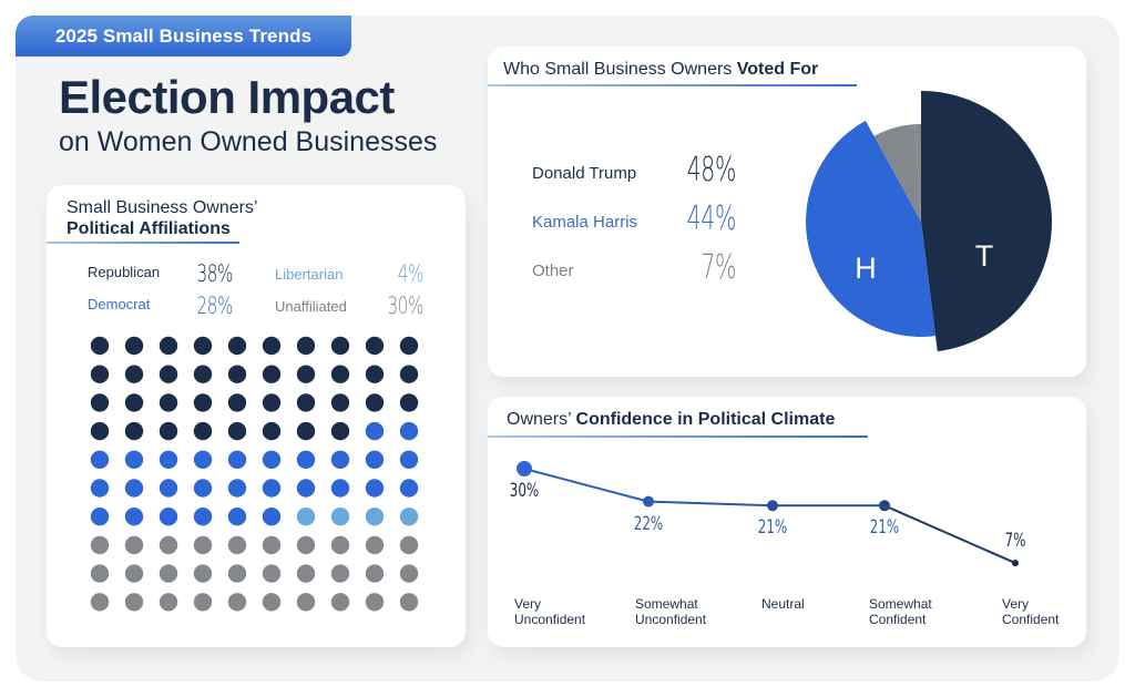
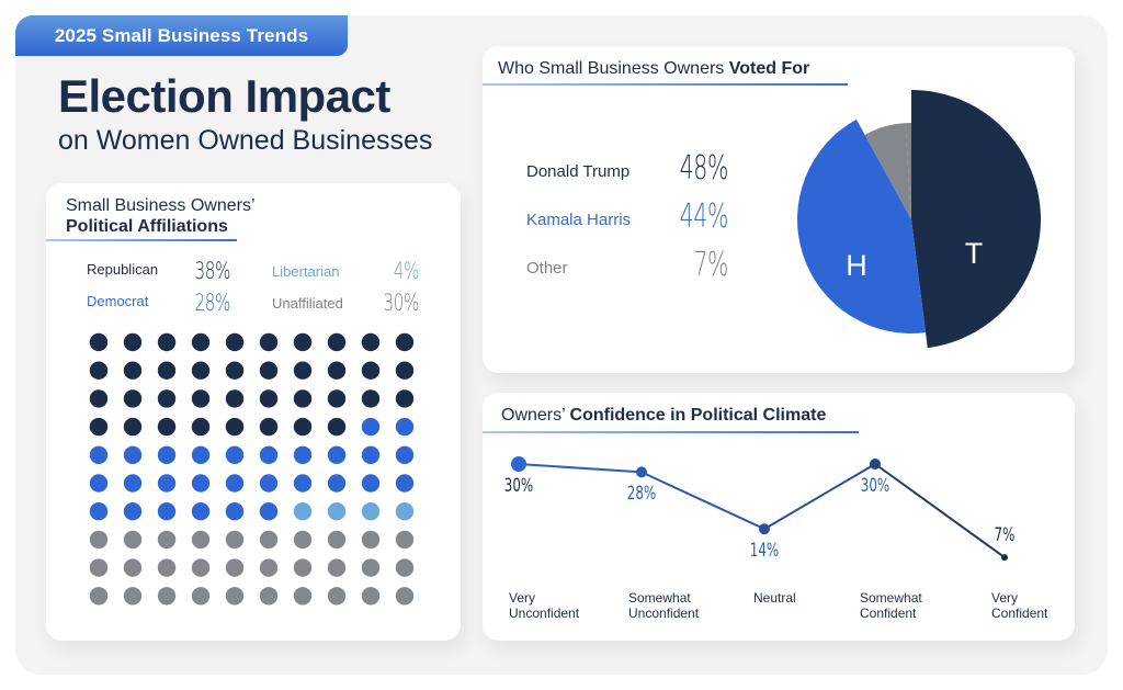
Owners’ Confidence in Political Climate/Somewhat Unconfident: 22% -> 28%
Owners’ Confidence in Political Climate/Neutral: 21% -> 14%
Owners’ Confidence in Political Climate/Somewhat Confident: 21% -> 30%
